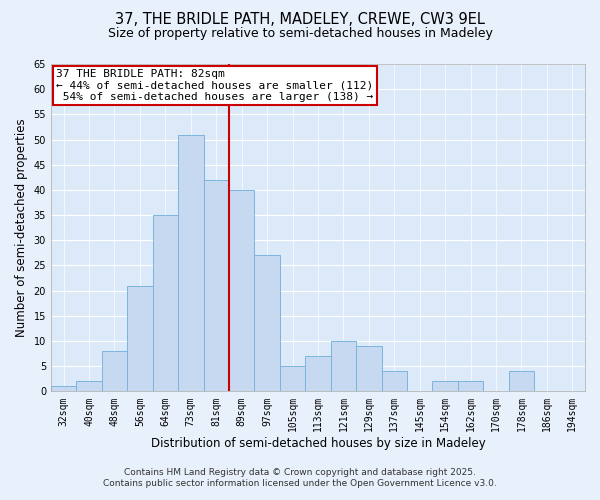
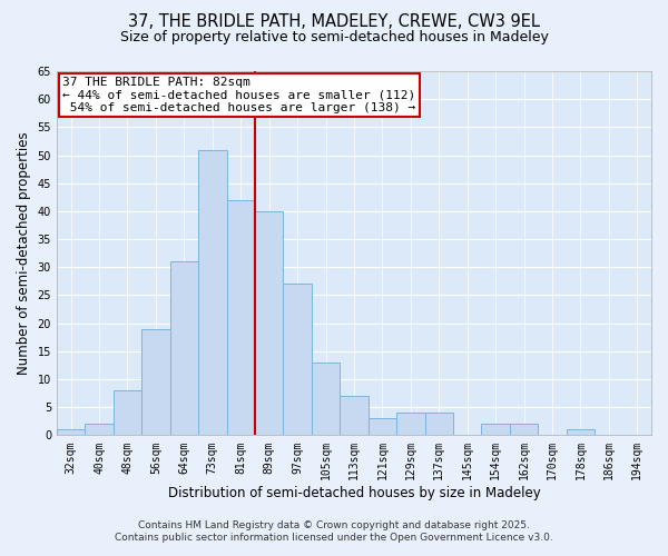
56sqm: 21 -> 19
64sqm: 35 -> 31
105sqm: 5 -> 13
121sqm: 10 -> 3
129sqm: 9 -> 4
178sqm: 4 -> 1
